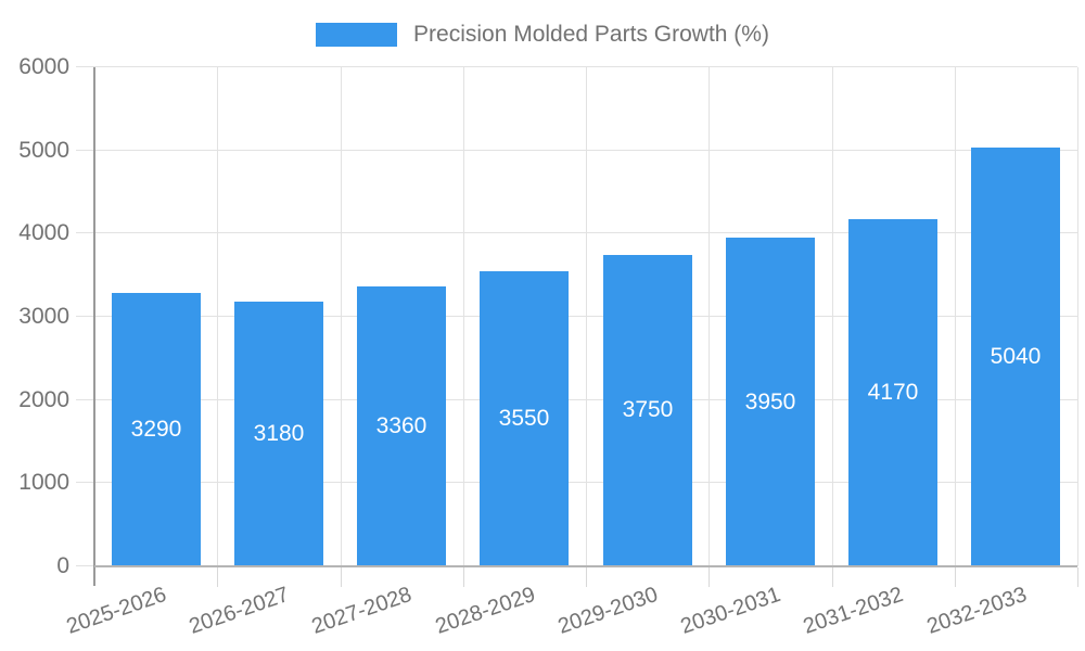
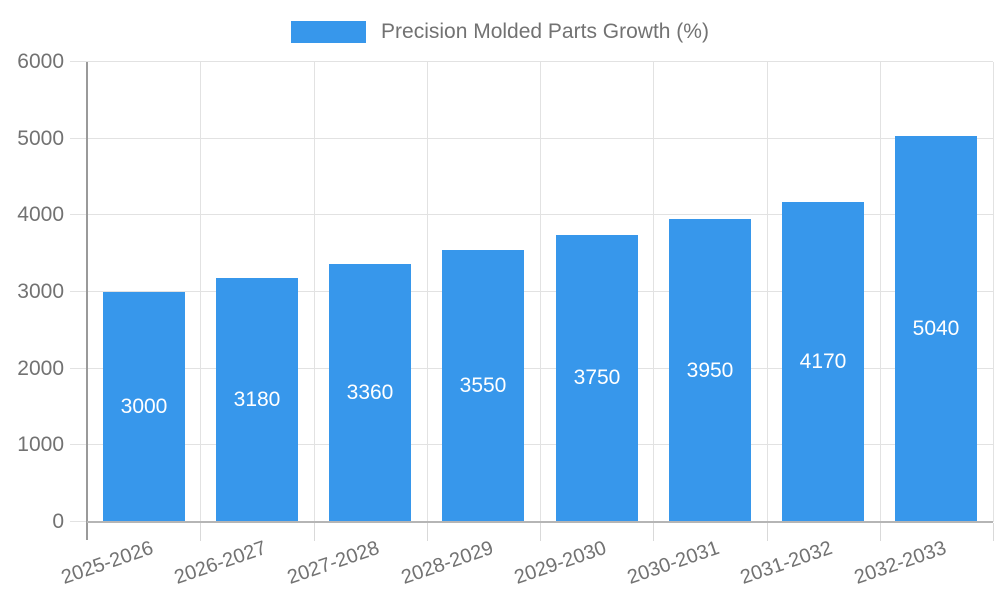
2025-2026: 3290 -> 3000
